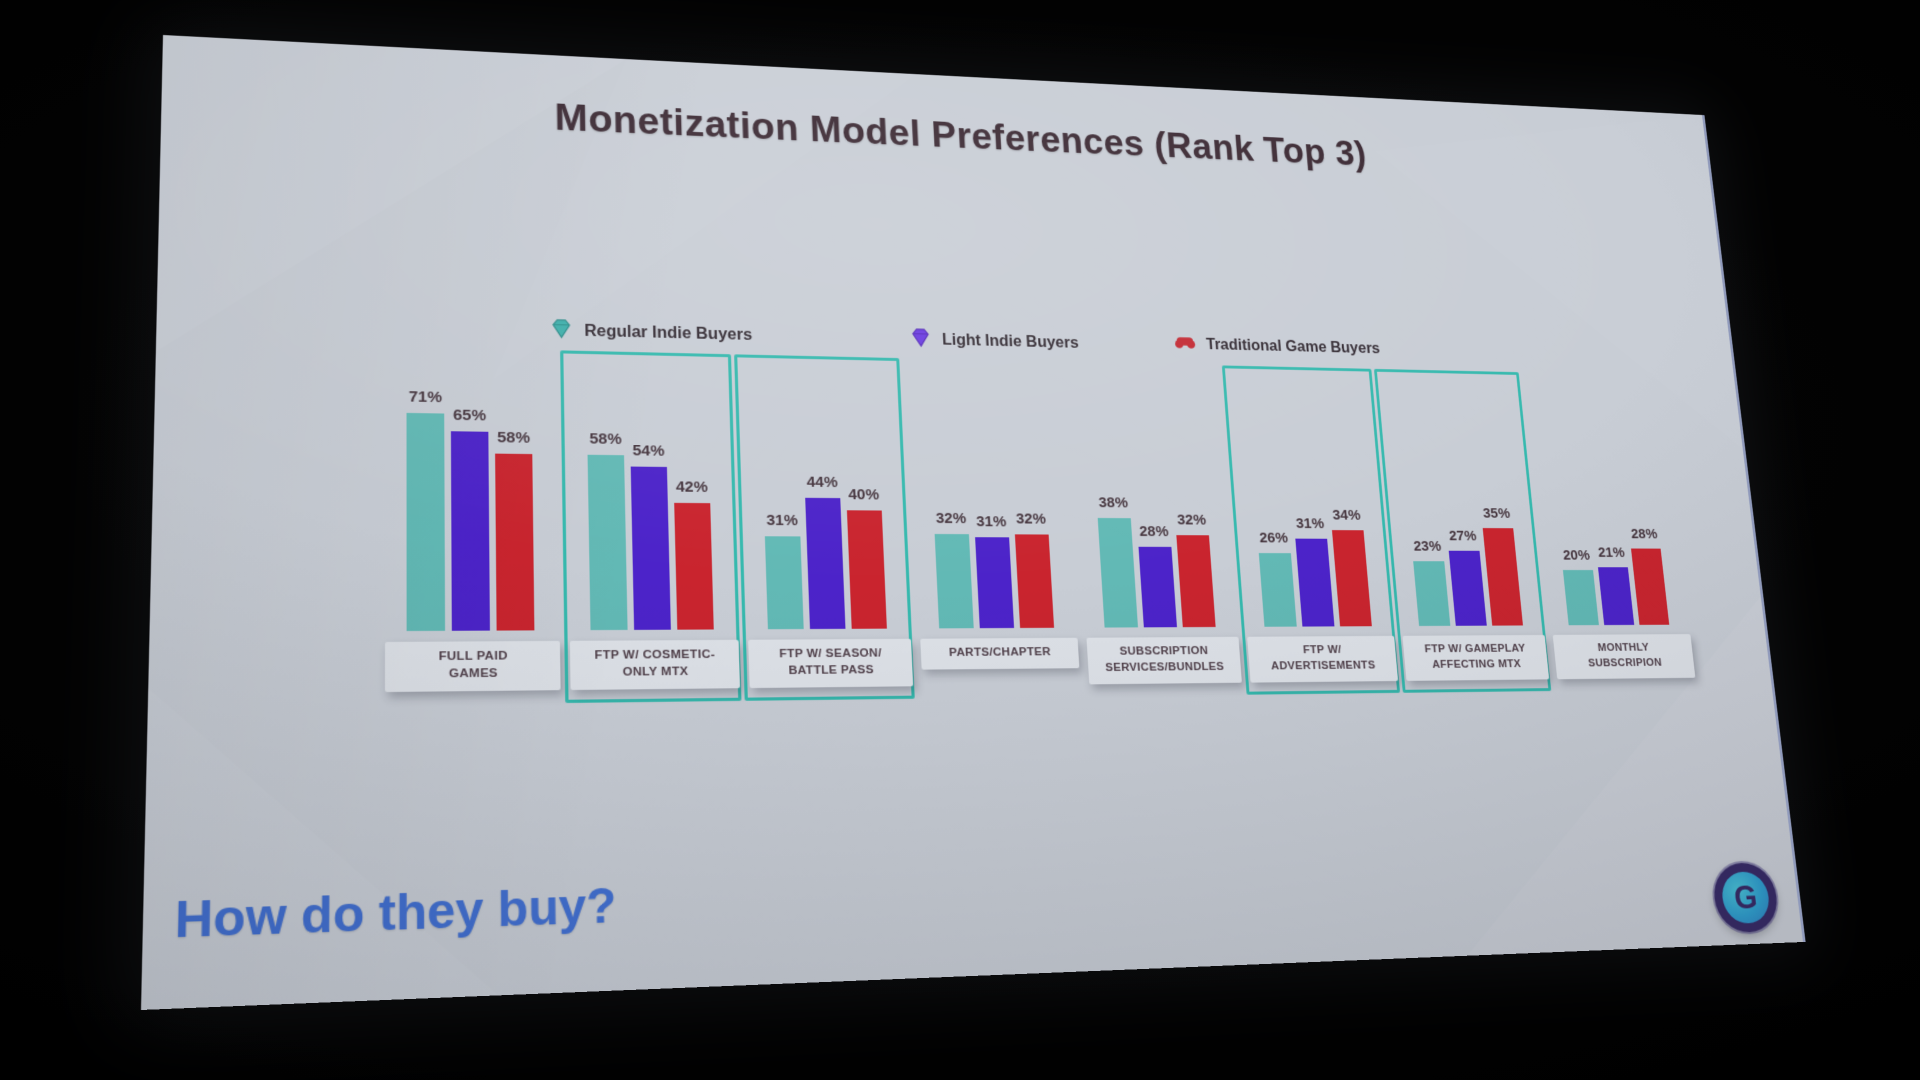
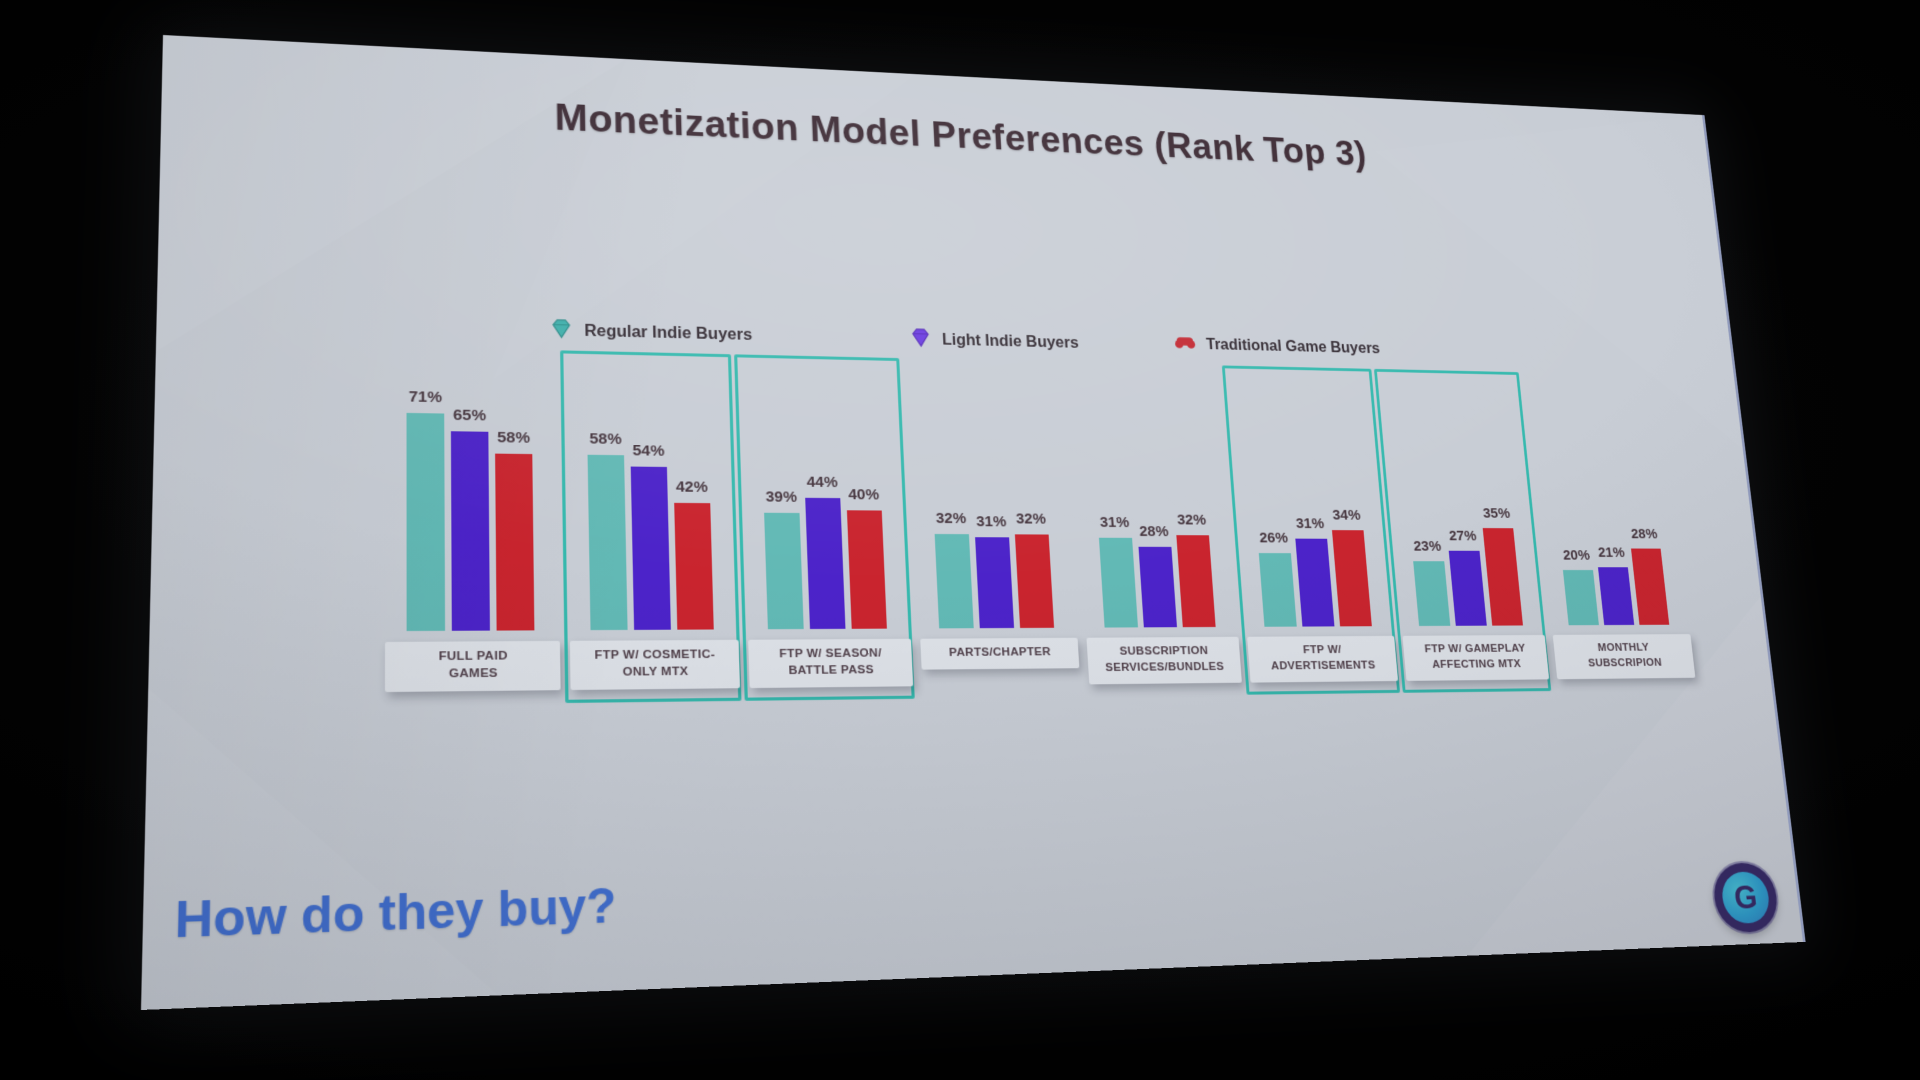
Regular Indie Buyers/FTP W/ SEASON/ BATTLE PASS: 31% -> 39%
Regular Indie Buyers/SUBSCRIPTION SERVICES/BUNDLES: 38% -> 31%
